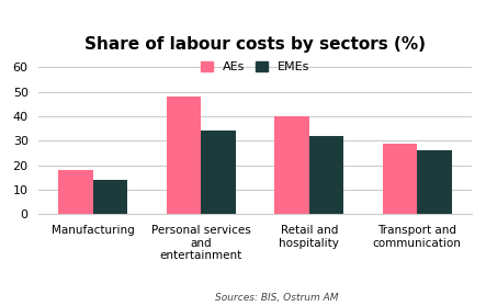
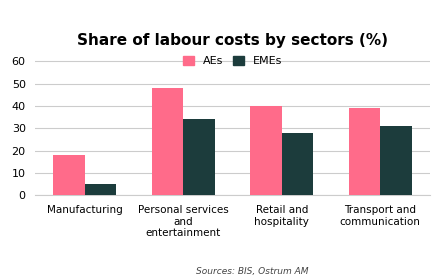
EMEs/Manufacturing: 14 -> 5
EMEs/Retail and hospitality: 32 -> 28
AEs/Transport and communication: 29 -> 39
EMEs/Transport and communication: 26 -> 31
